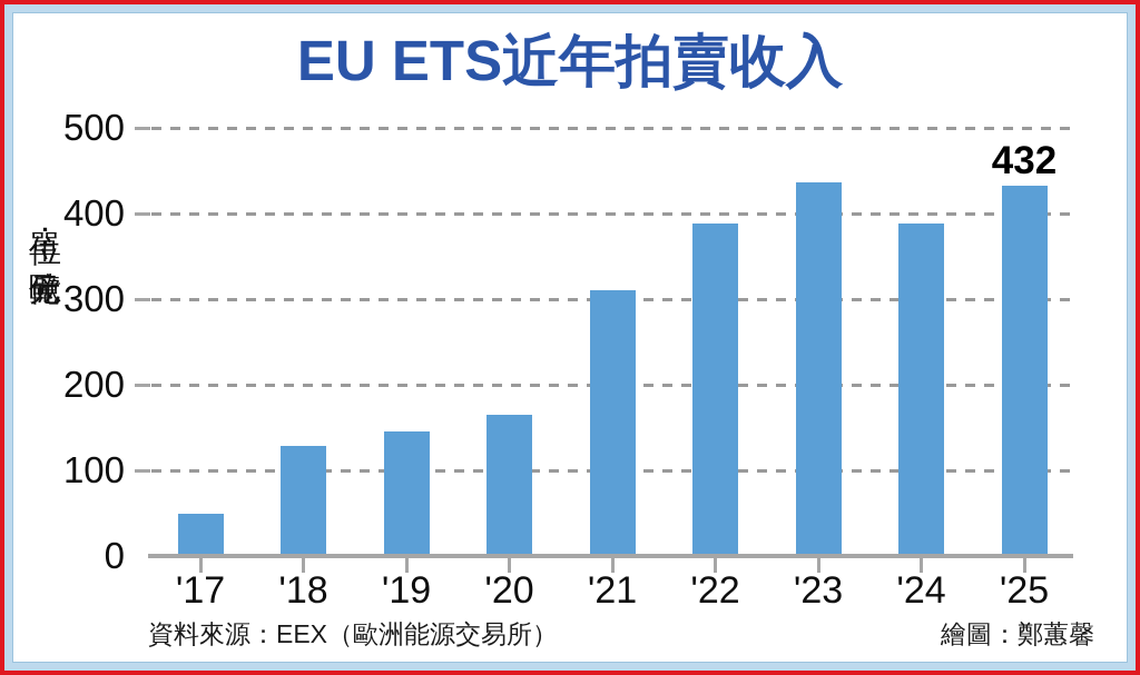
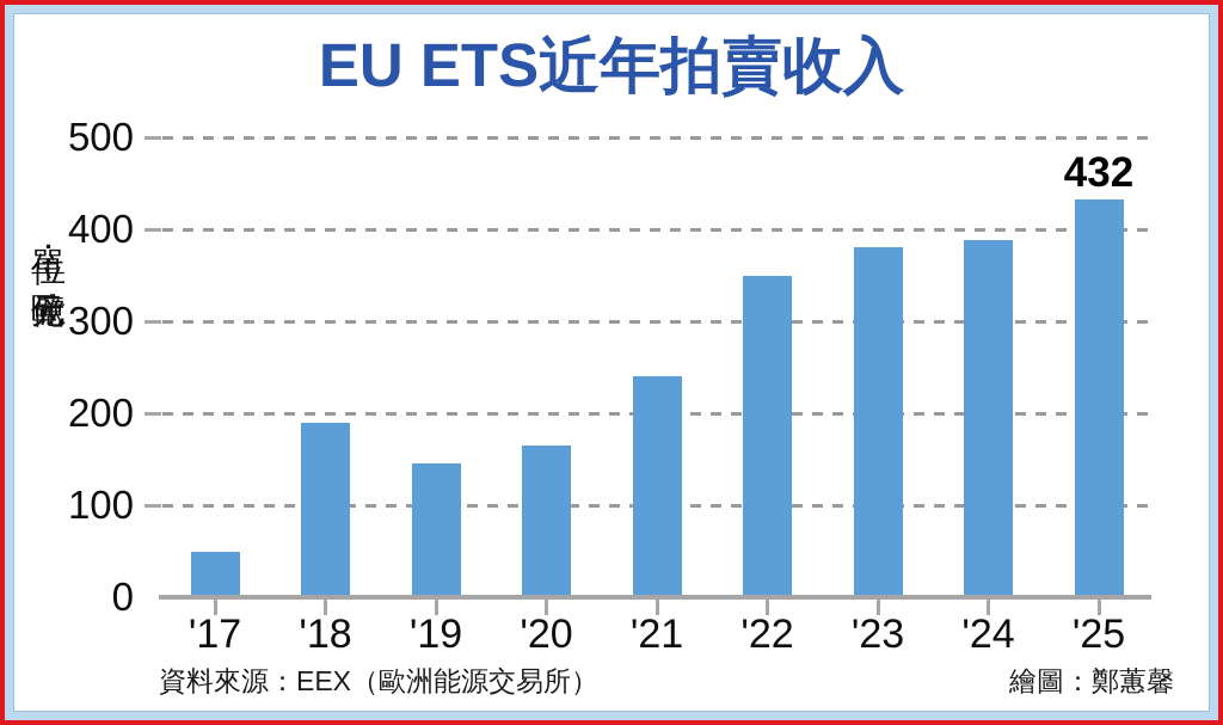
'18: 130 -> 190
'21: 310 -> 240
'22: 390 -> 350
'23: 440 -> 380
